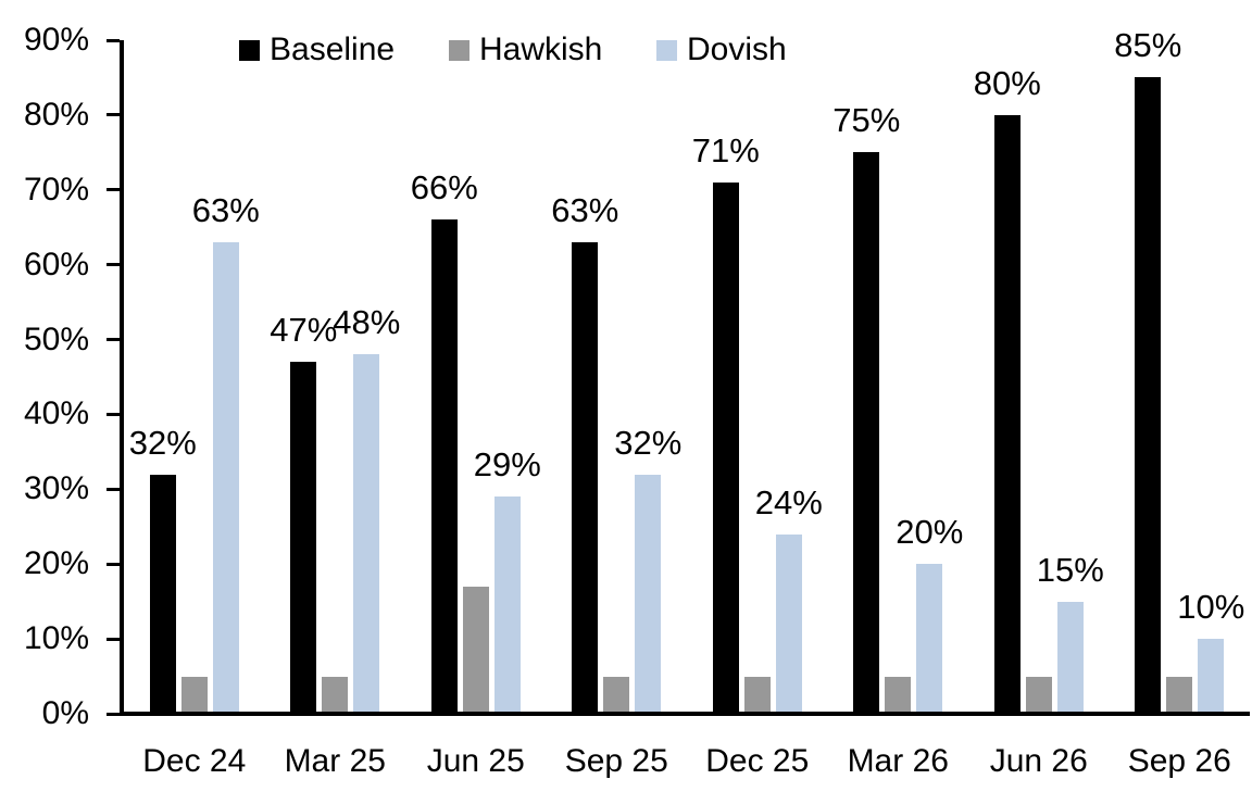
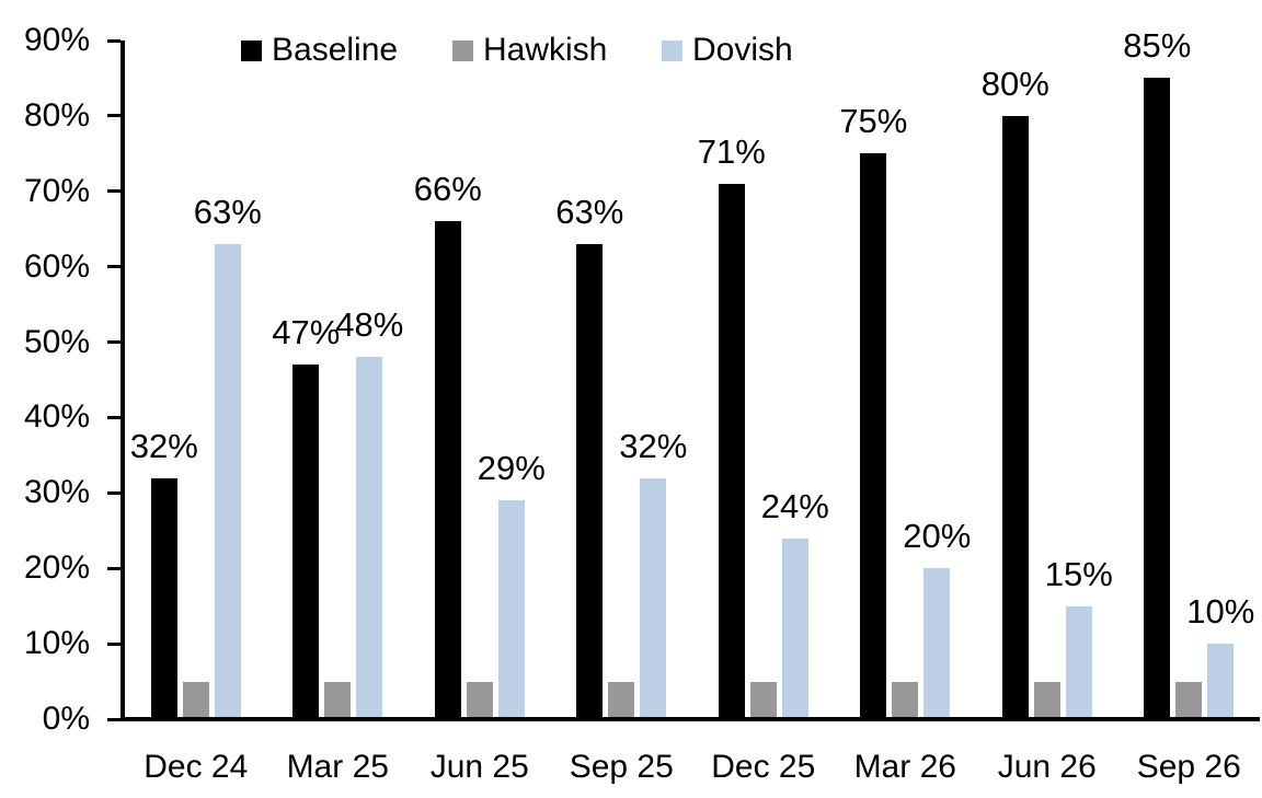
Hawkish/Jun 25: 17% -> 5%
